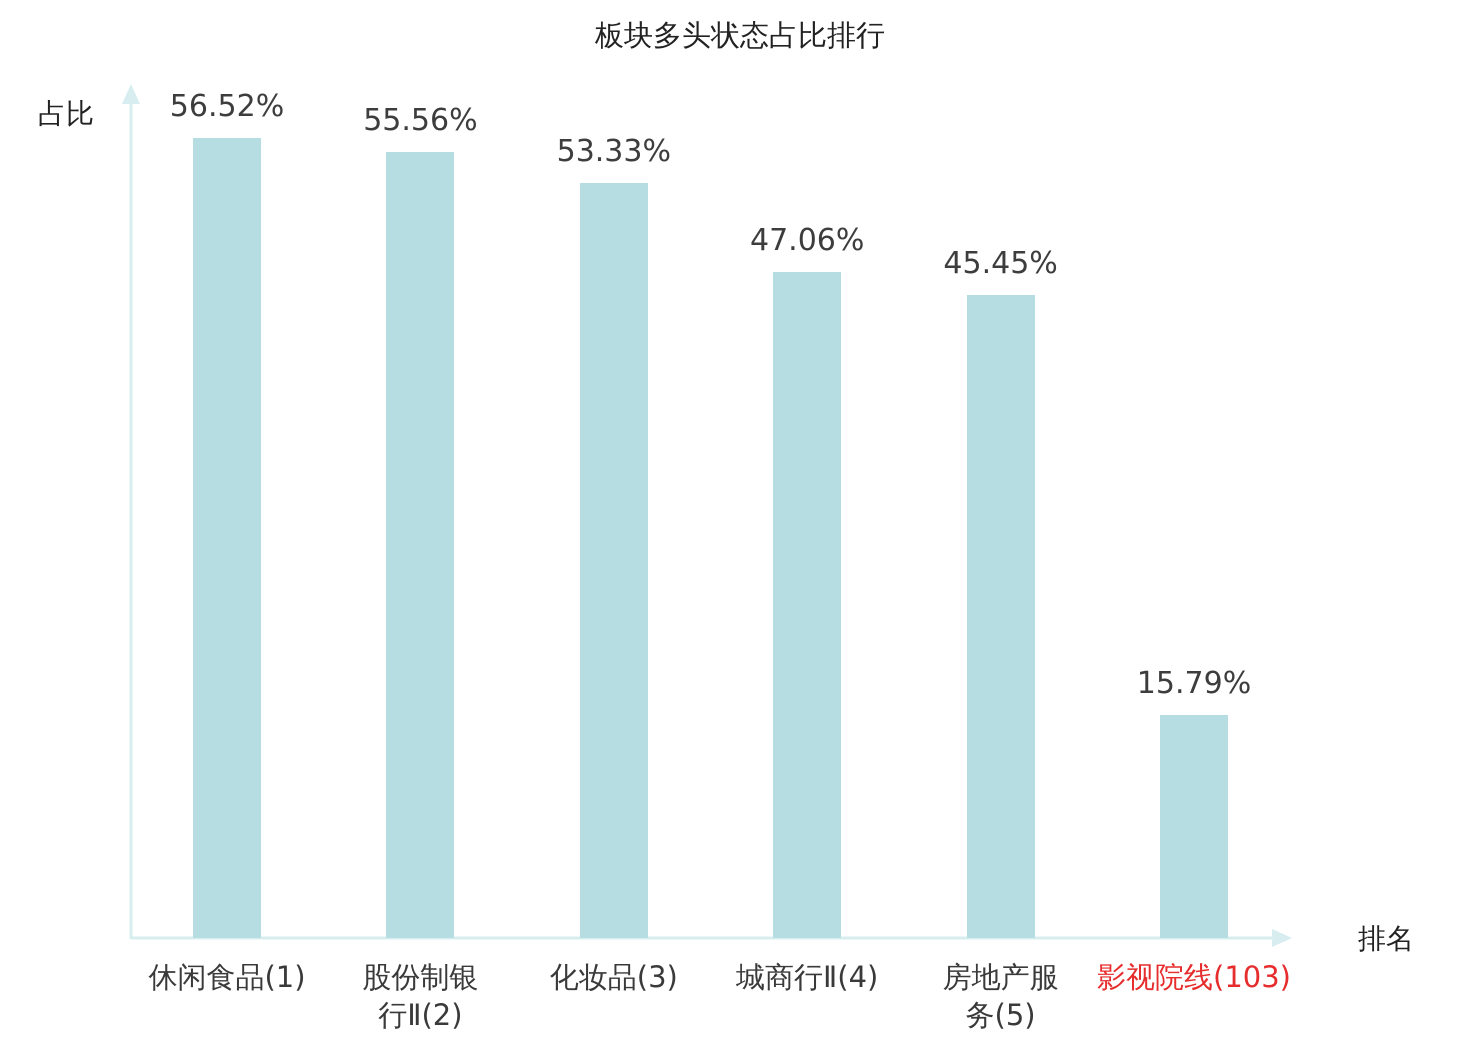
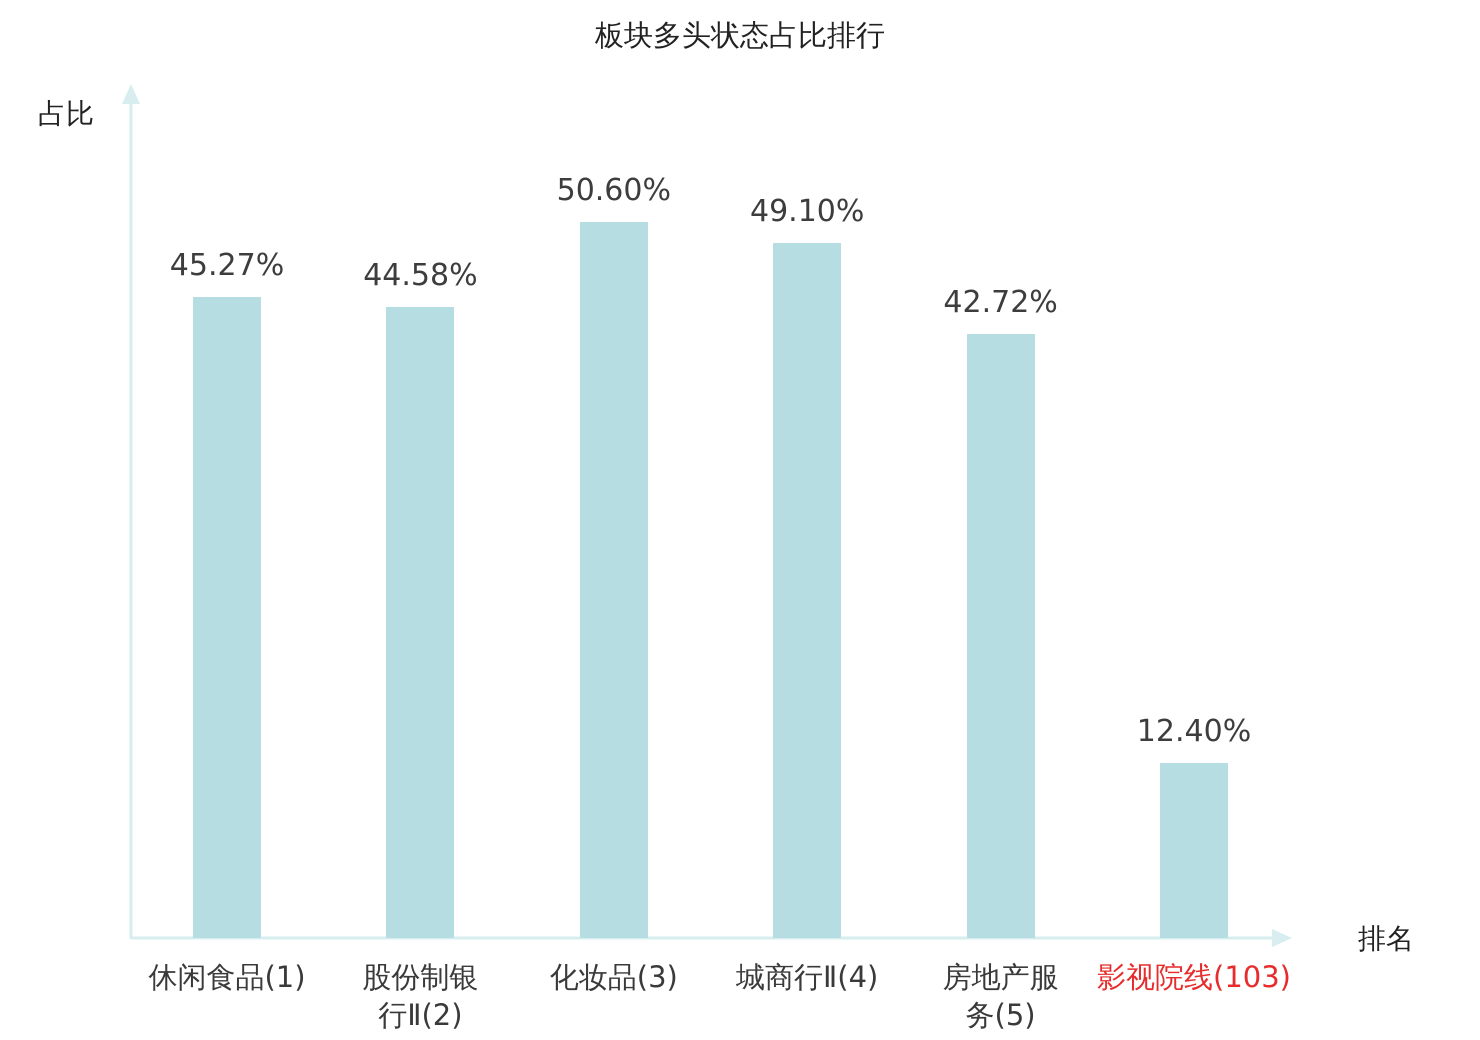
休闲食品(1): 56.52% -> 45.27%
股份制银 行Ⅱ(2): 55.56% -> 44.58%
化妆品(3): 53.33% -> 50.60%
城商行Ⅱ(4): 47.06% -> 49.10%
房地产服 务(5): 45.45% -> 42.72%
影视院线(103): 15.79% -> 12.40%
